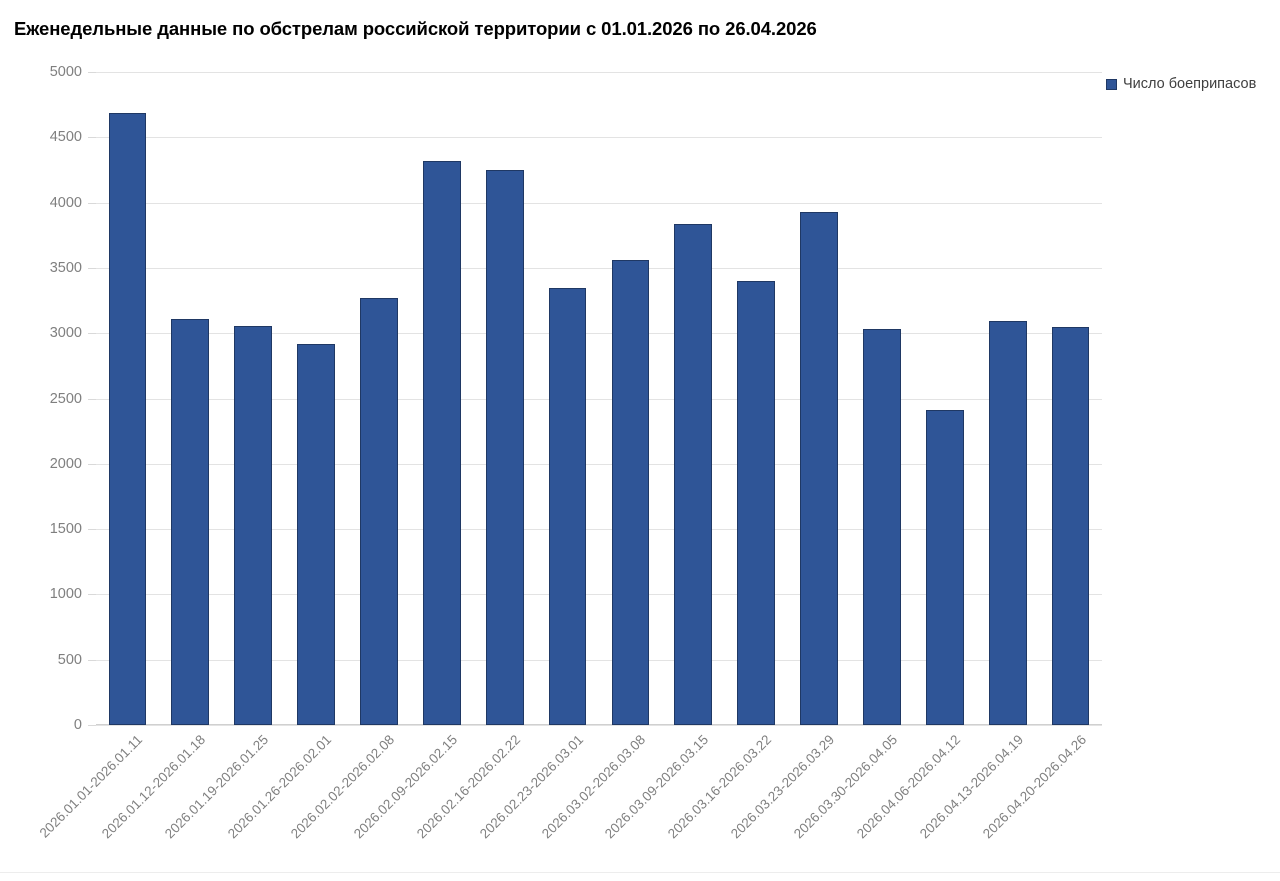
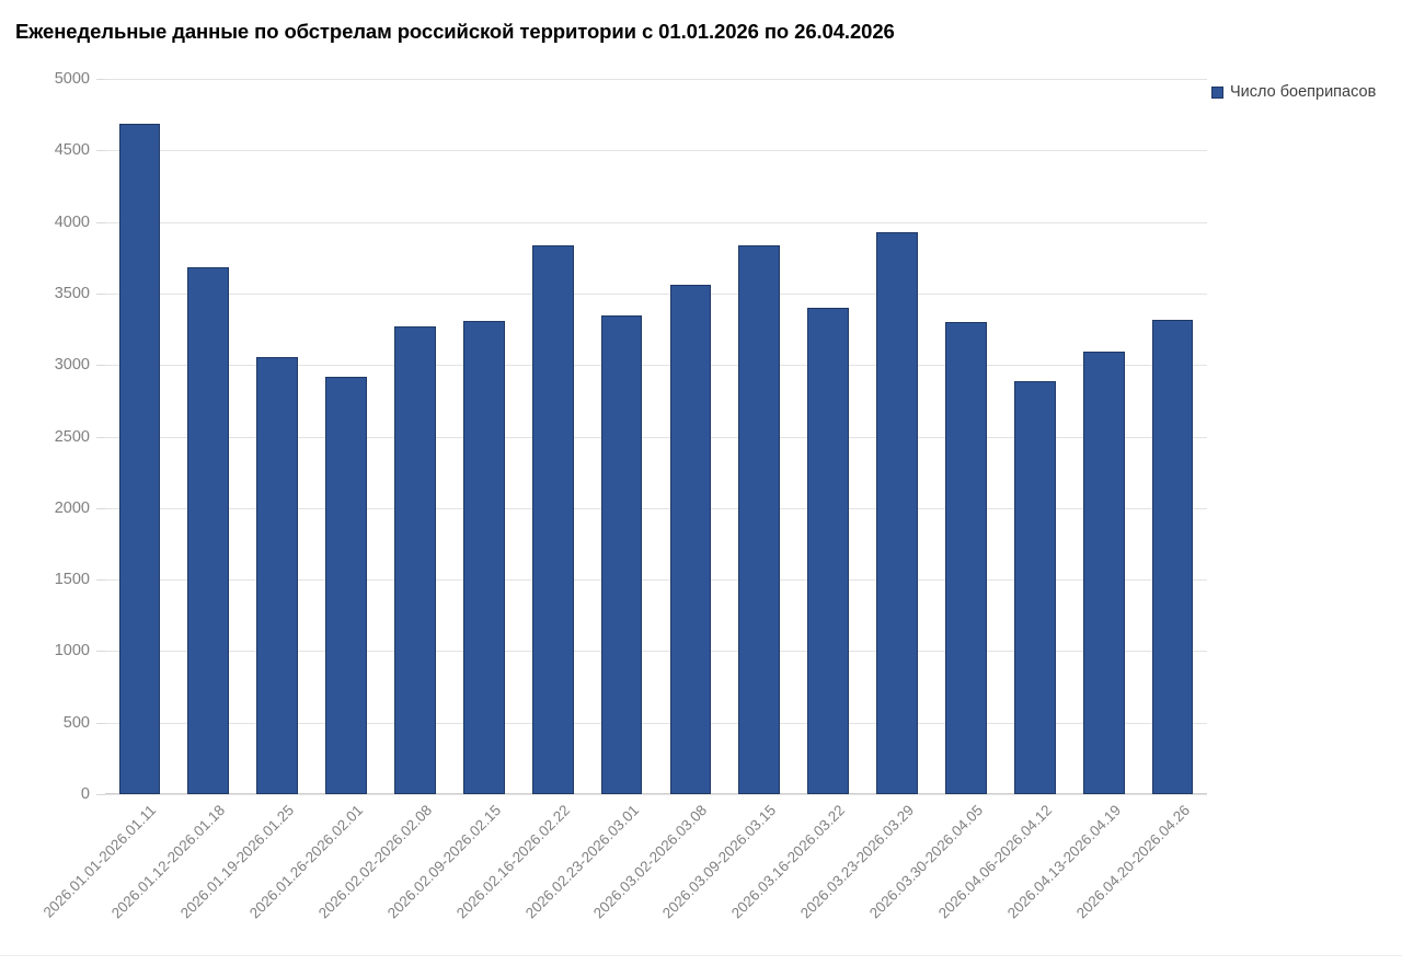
2026.01.12-2026.01.18: 3110 -> 3680
2026.02.09-2026.02.15: 4320 -> 3310
2026.02.16-2026.02.22: 4250 -> 3840
2026.03.30-2026.04.05: 3030 -> 3300
2026.04.06-2026.04.12: 2410 -> 2890
2026.04.20-2026.04.26: 3050 -> 3320
